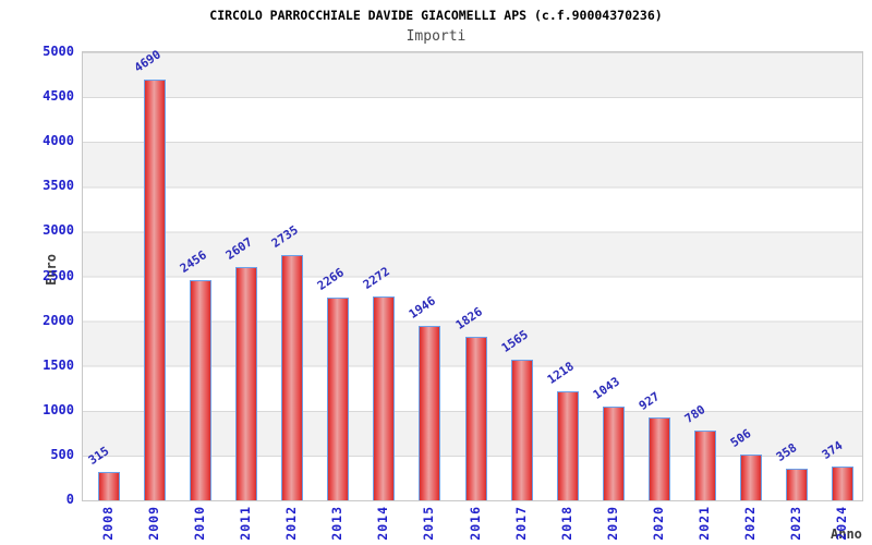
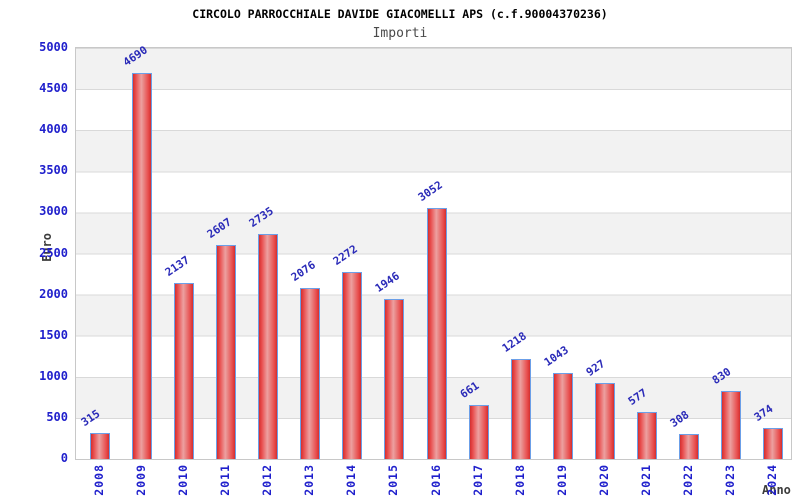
2010: 2456 -> 2137
2013: 2266 -> 2076
2016: 1826 -> 3052
2017: 1565 -> 661
2021: 780 -> 577
2022: 506 -> 308
2023: 358 -> 830
